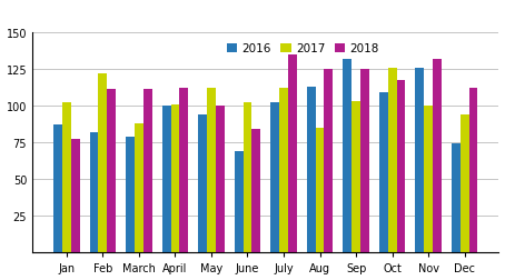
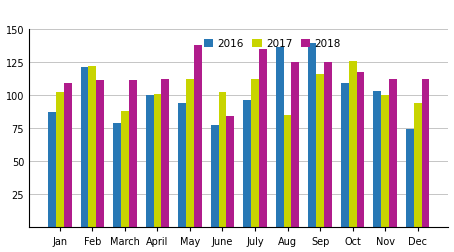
2018/Jan: 77 -> 109
2016/Feb: 82 -> 121
2018/May: 100 -> 138
2016/June: 69 -> 77
2016/July: 102 -> 96
2016/Aug: 113 -> 136
2016/Sep: 132 -> 139
2017/Sep: 103 -> 116
2016/Nov: 126 -> 103
2018/Nov: 132 -> 112
